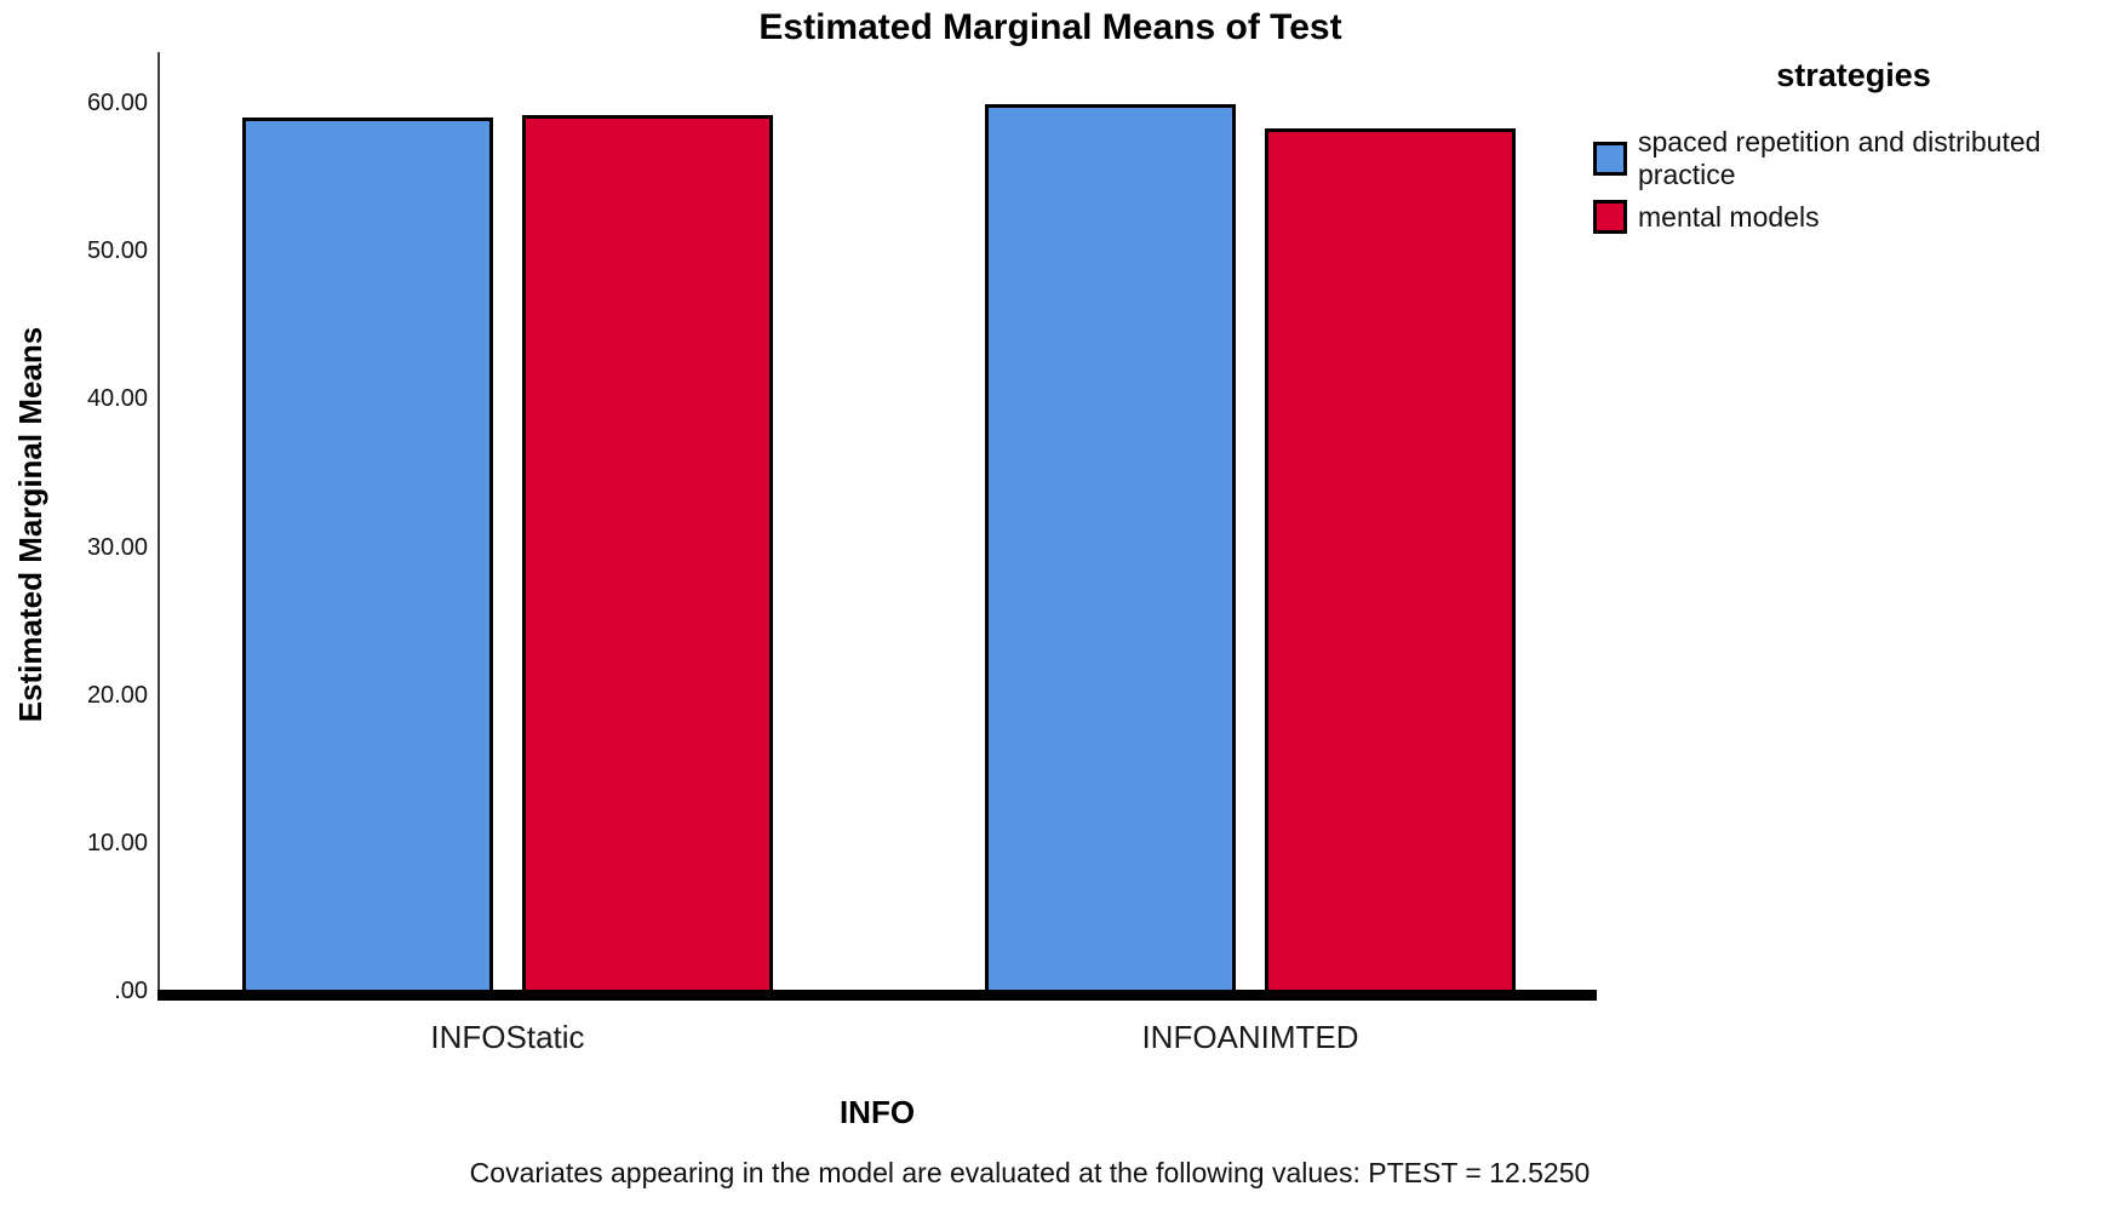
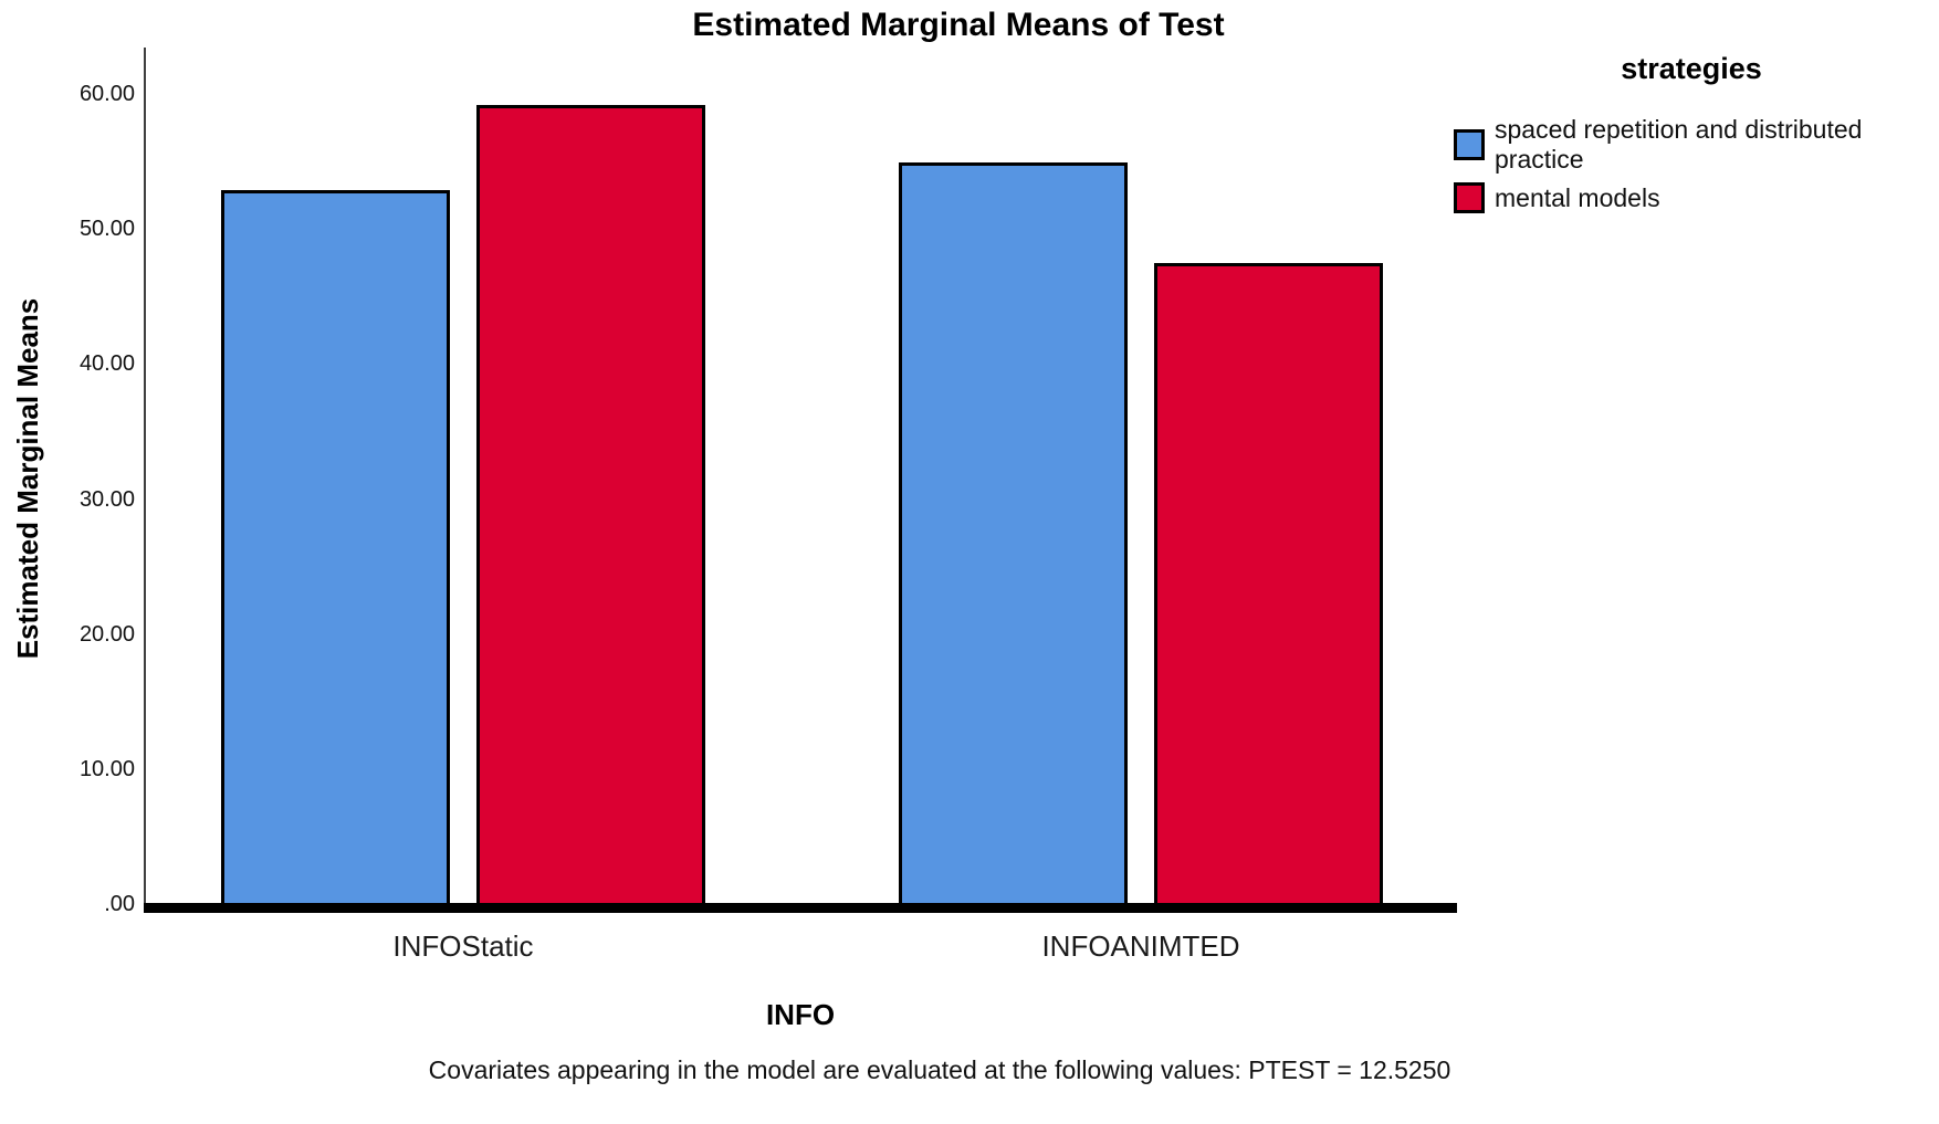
spaced repetition and distributed practice/INFOStatic: 59.0 -> 52.9
spaced repetition and distributed practice/INFOANIMTED: 59.9 -> 54.9
mental models/INFOANIMTED: 58.3 -> 47.5
